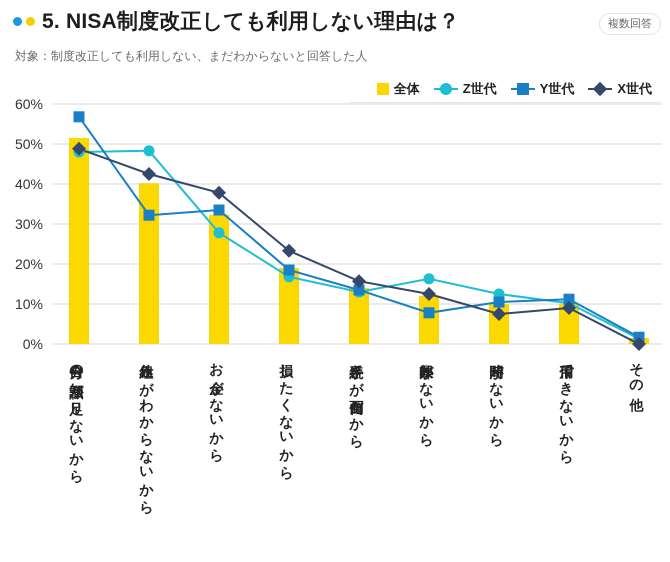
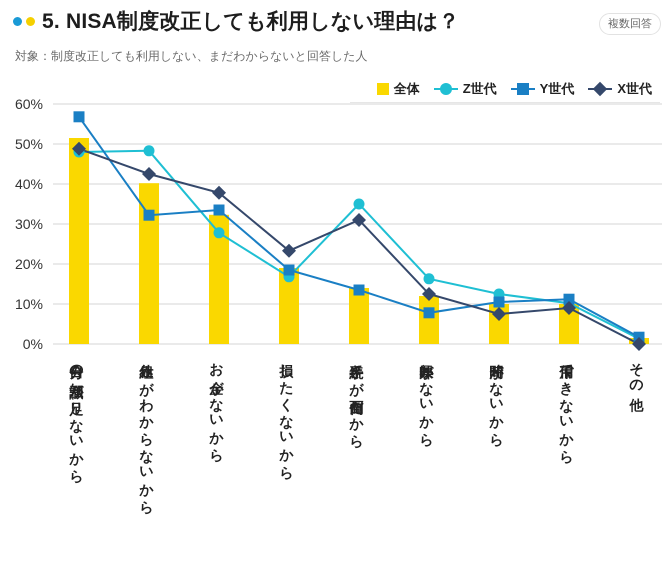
Z世代/手続きが面倒だから: 13% -> 35%
X世代/手続きが面倒だから: 16% -> 31%
